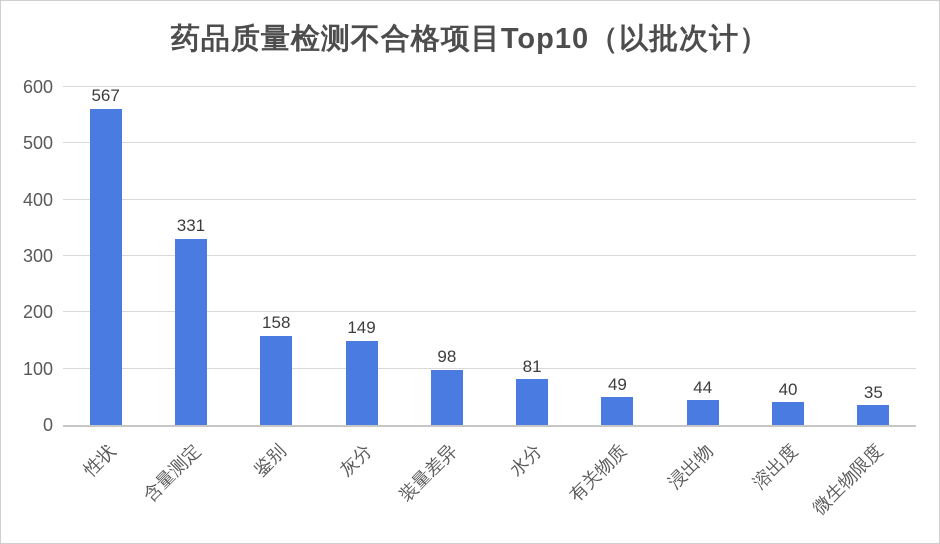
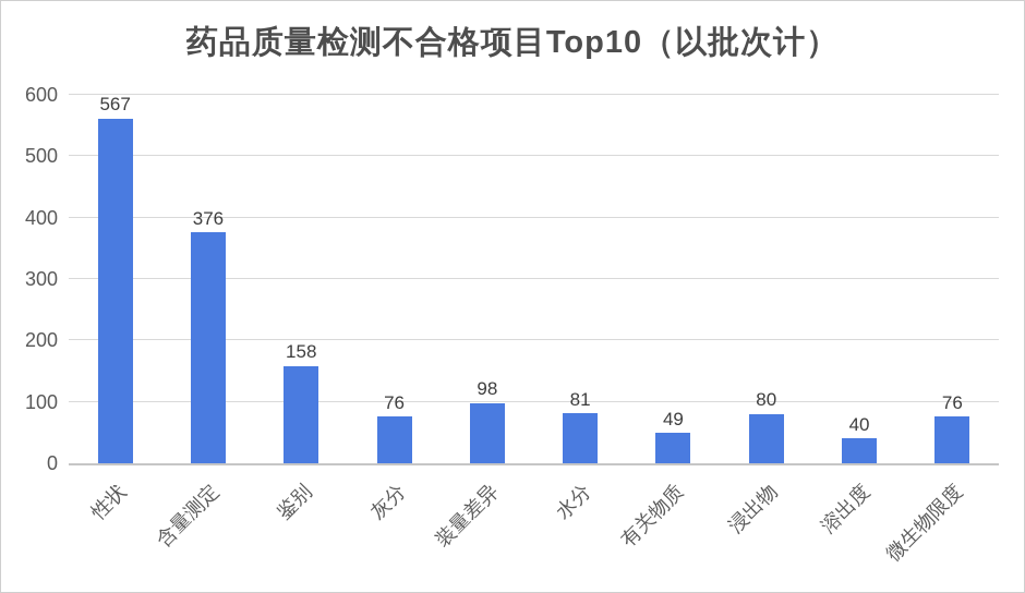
含量测定: 331 -> 376
灰分: 149 -> 76
浸出物: 44 -> 80
微生物限度: 35 -> 76
